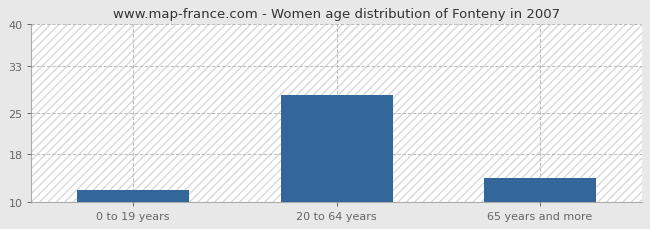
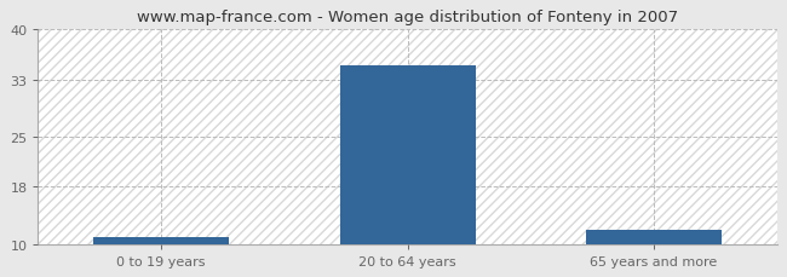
0 to 19 years: 12 -> 11
20 to 64 years: 28 -> 35
65 years and more: 14 -> 12
